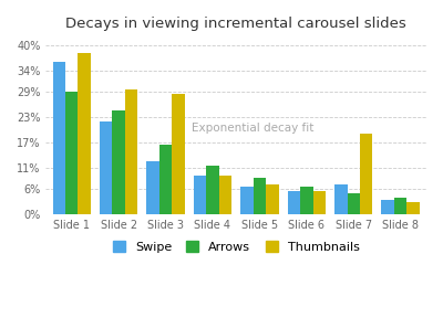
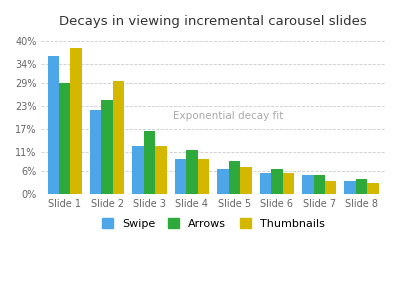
Thumbnails/Slide 3: 28.5% -> 12.5%
Swipe/Slide 7: 7.0% -> 5.0%
Thumbnails/Slide 7: 19.0% -> 3.4%
